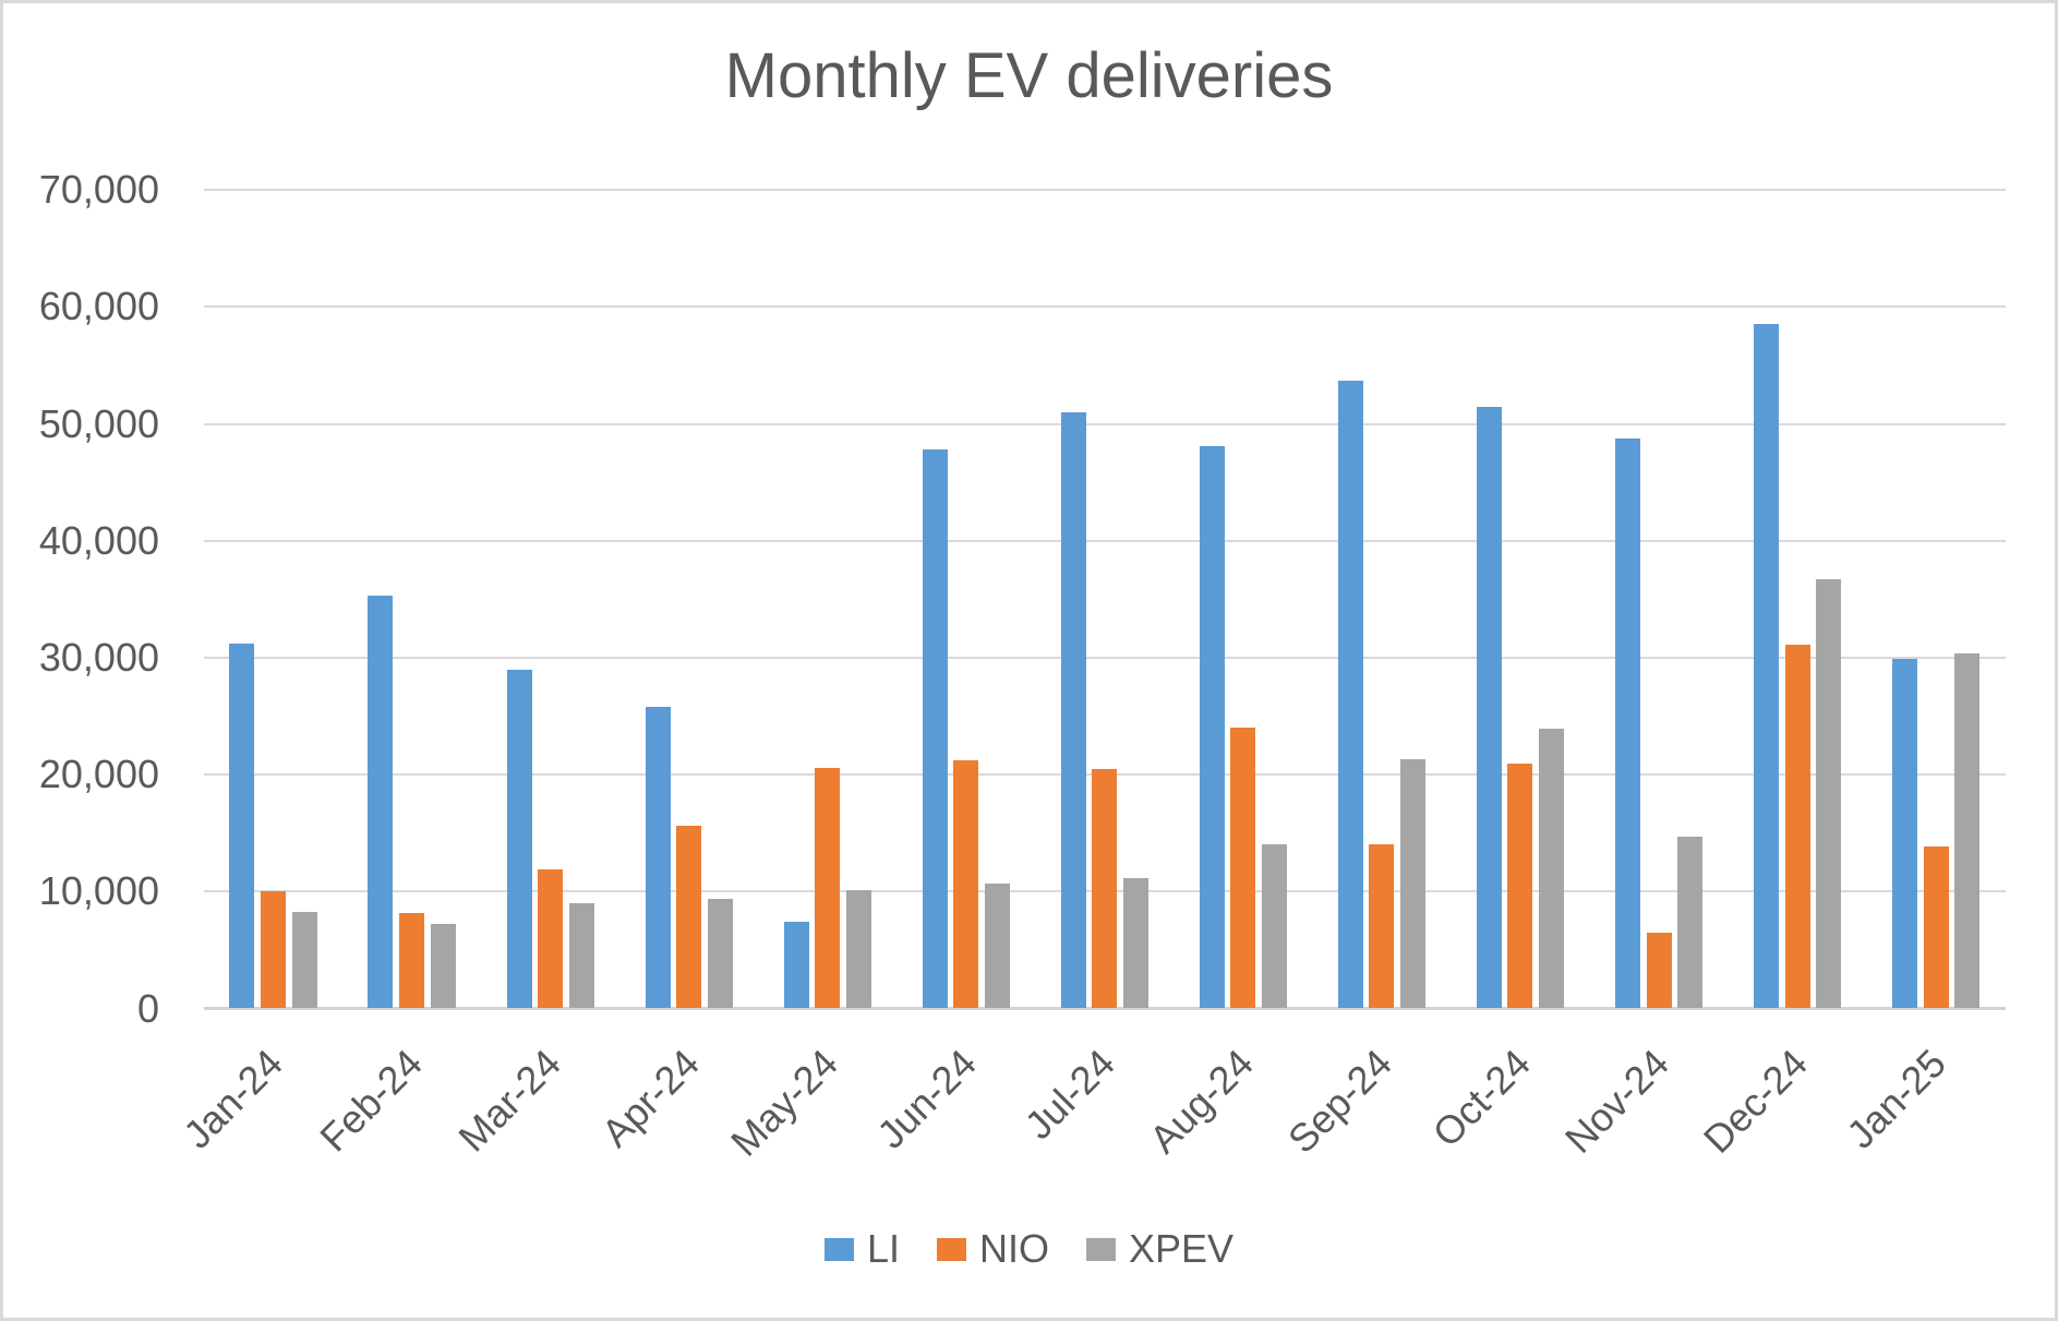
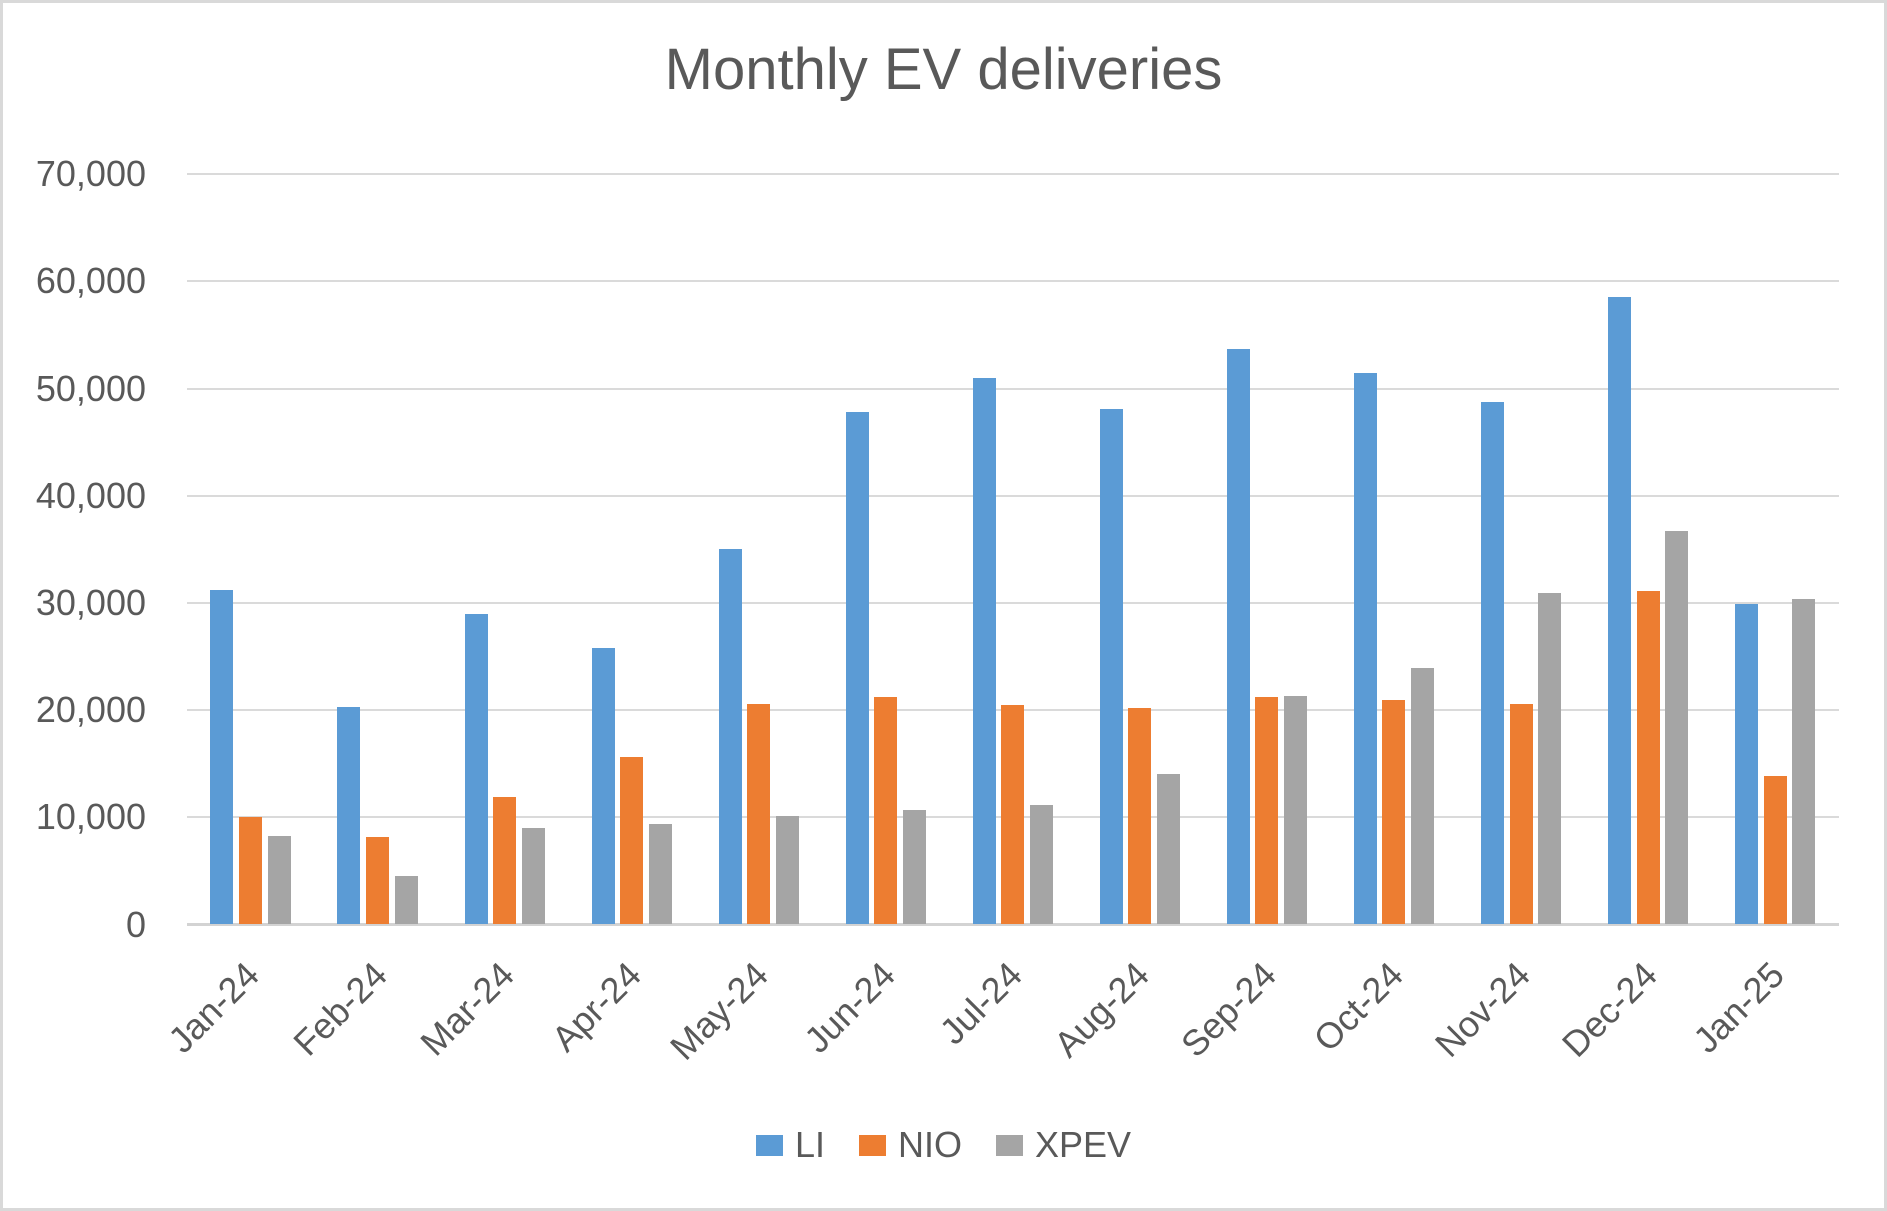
LI/Feb-24: 35300 -> 20300
XPEV/Feb-24: 7200 -> 4500
LI/May-24: 7400 -> 35000
NIO/Aug-24: 24000 -> 20200
NIO/Sep-24: 14000 -> 21200
NIO/Nov-24: 6500 -> 20600
XPEV/Nov-24: 14700 -> 30900
